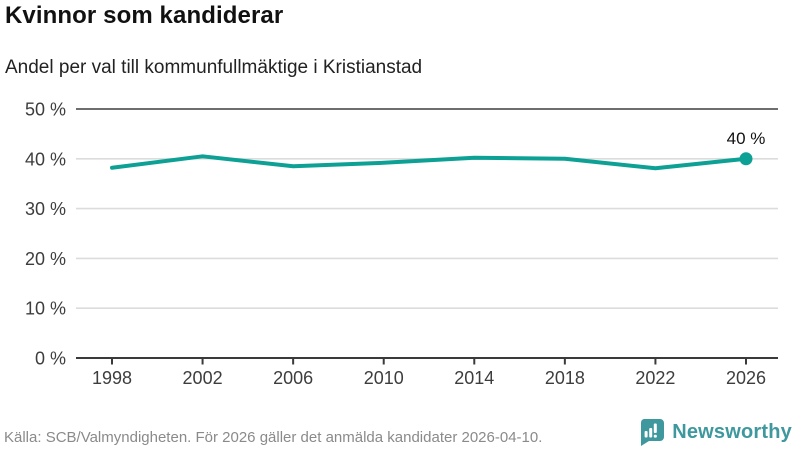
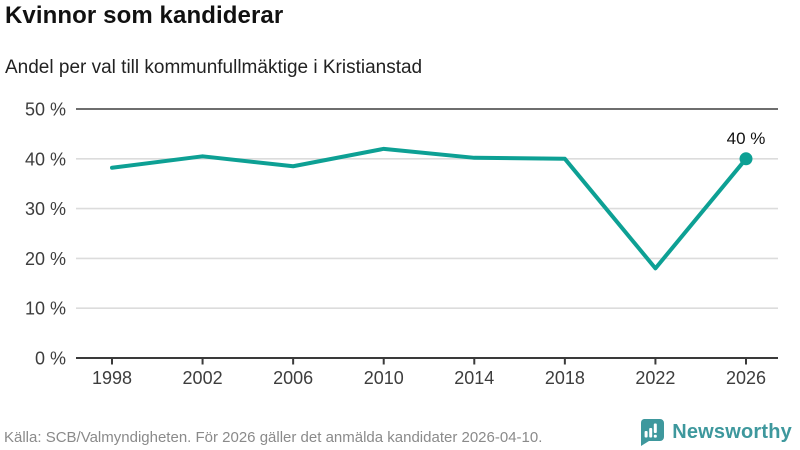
2010: 39% -> 42%
2022: 38% -> 18%
